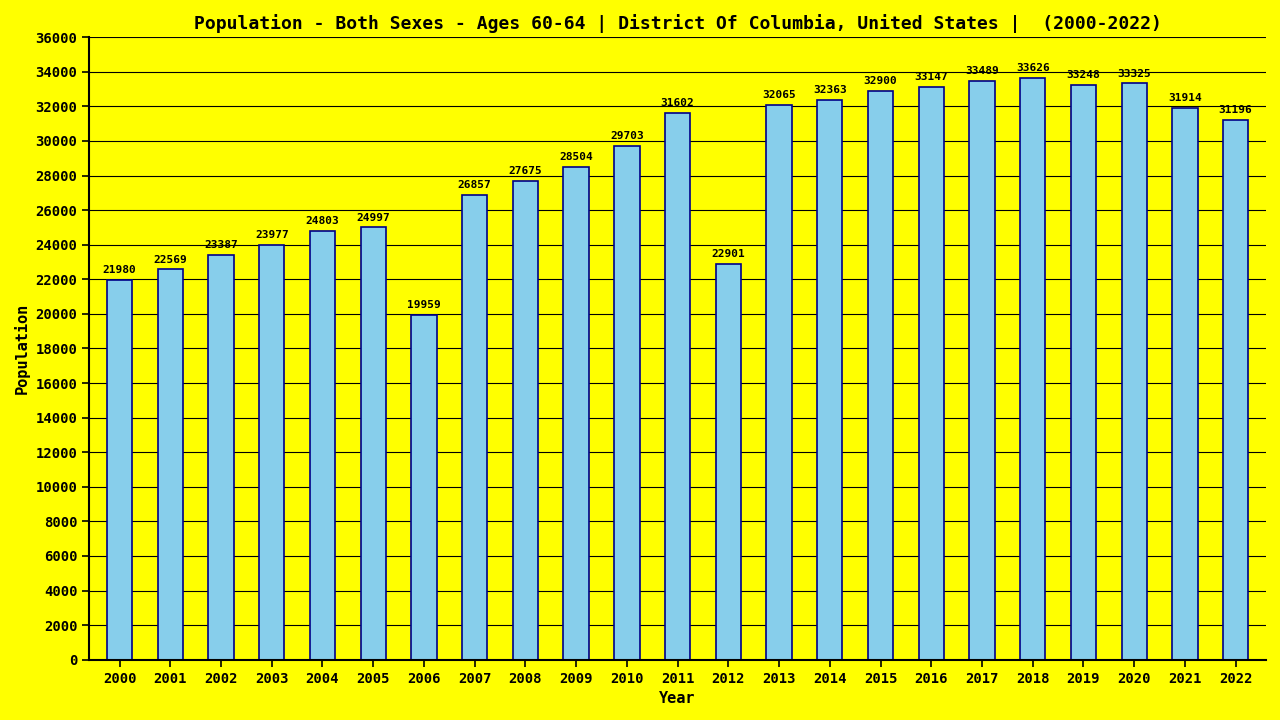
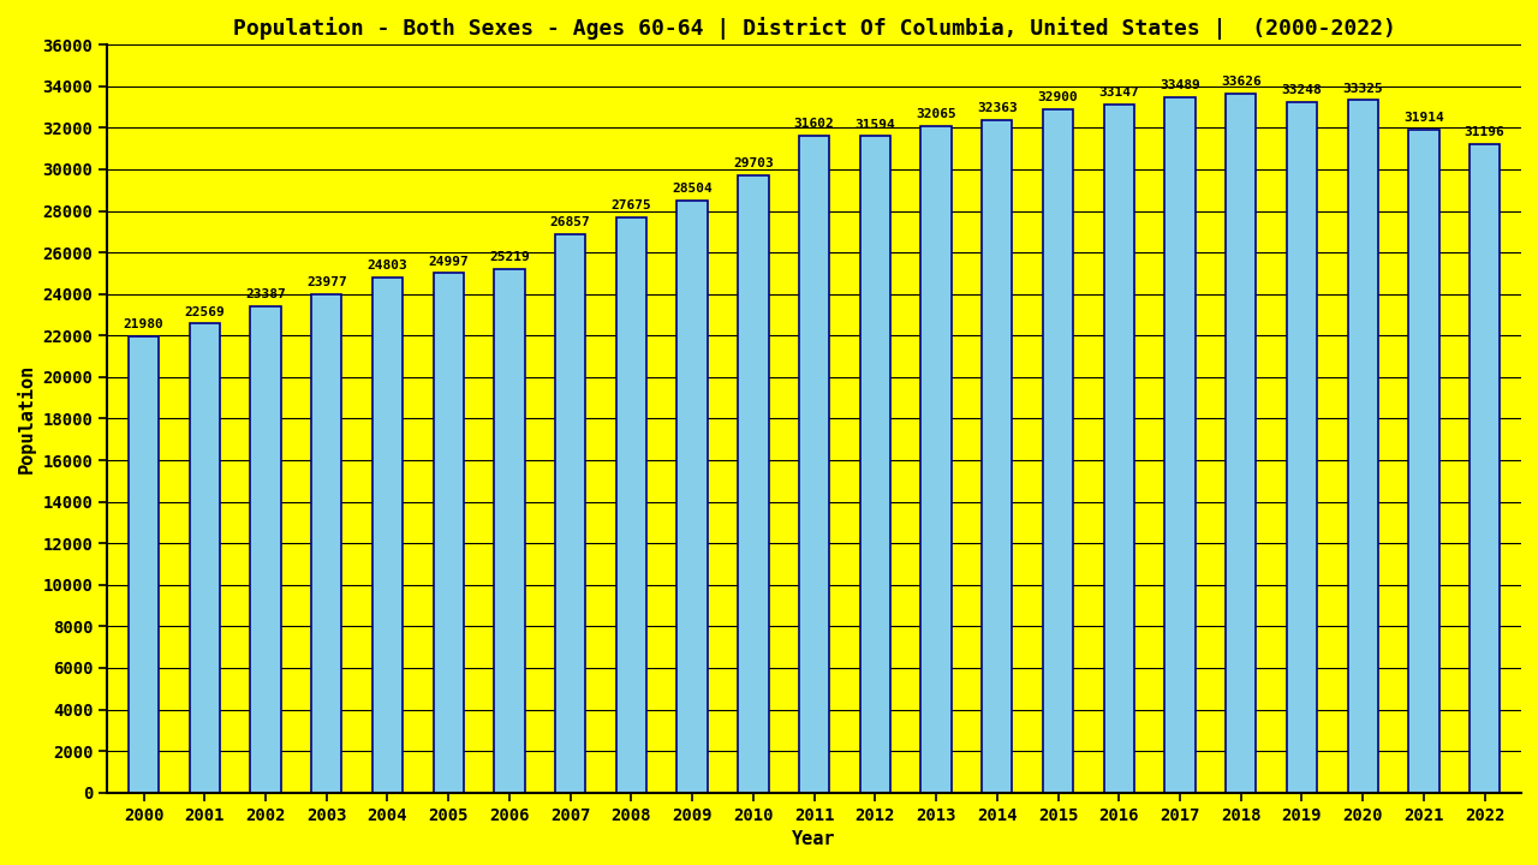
2006: 19959 -> 25219
2012: 22901 -> 31594
